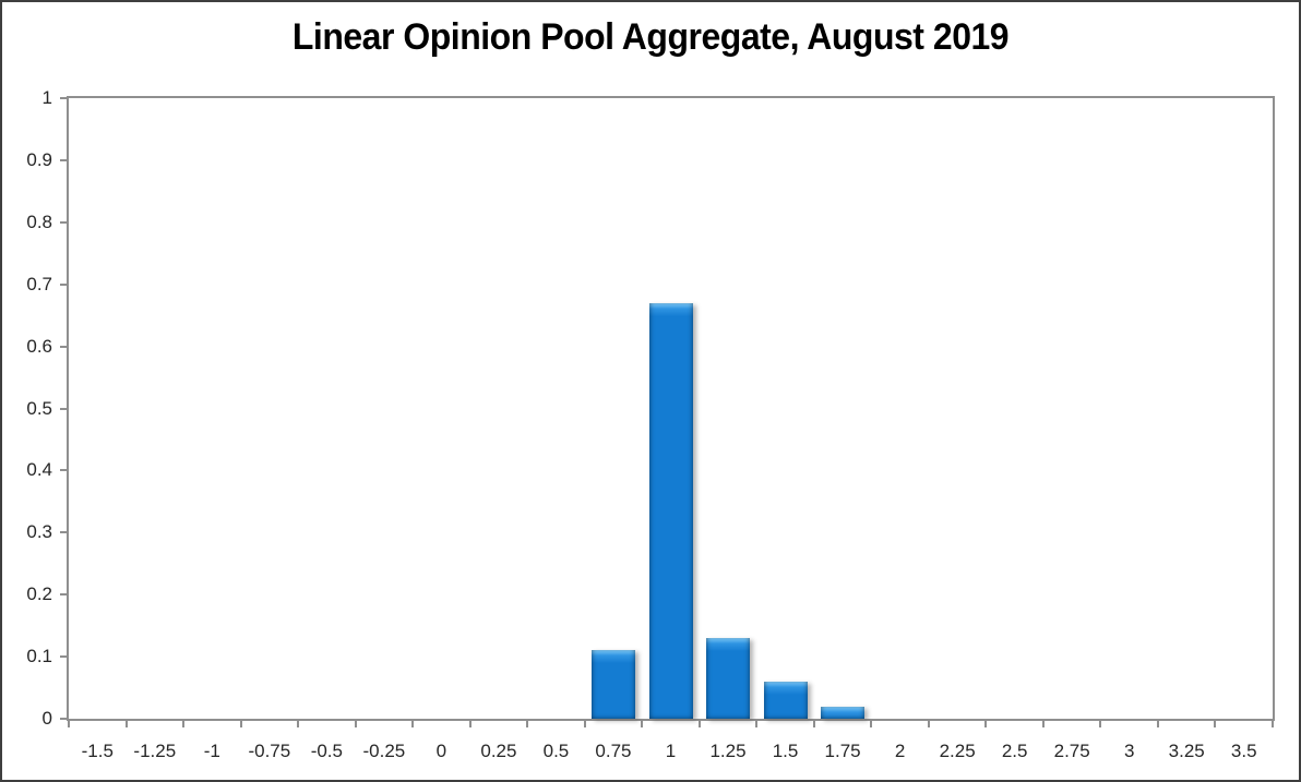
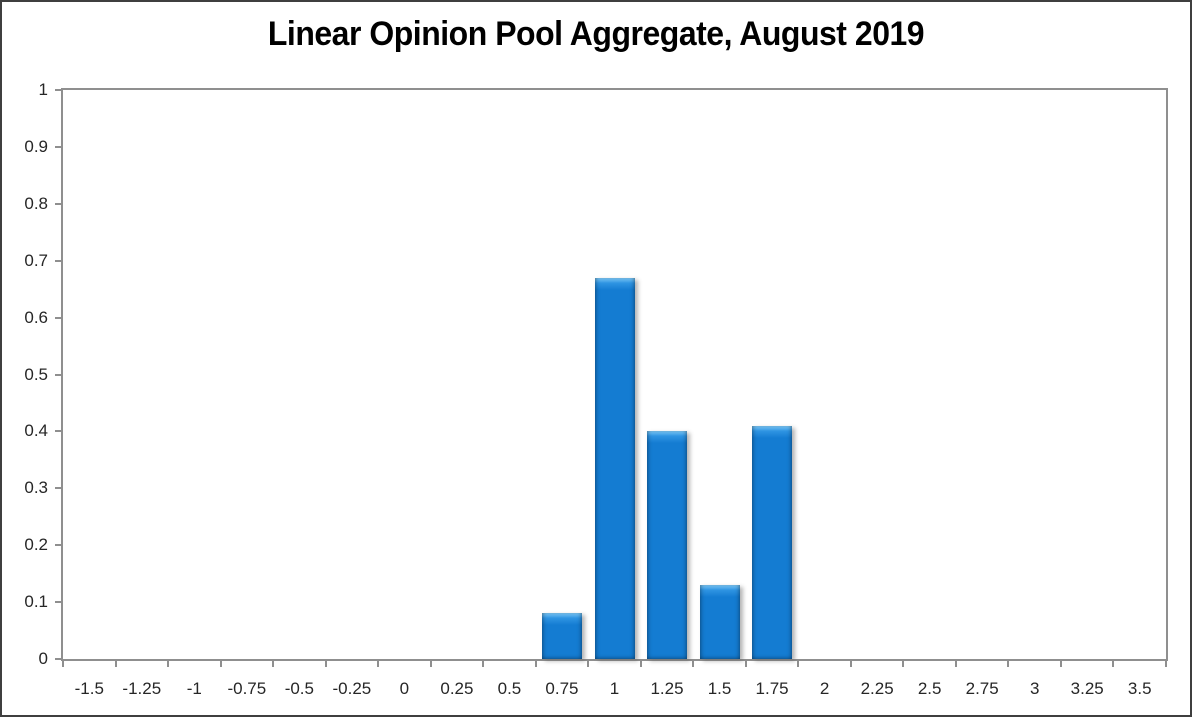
0.75: 0.11 -> 0.08
1.25: 0.13 -> 0.40
1.5: 0.06 -> 0.13
1.75: 0.02 -> 0.41
